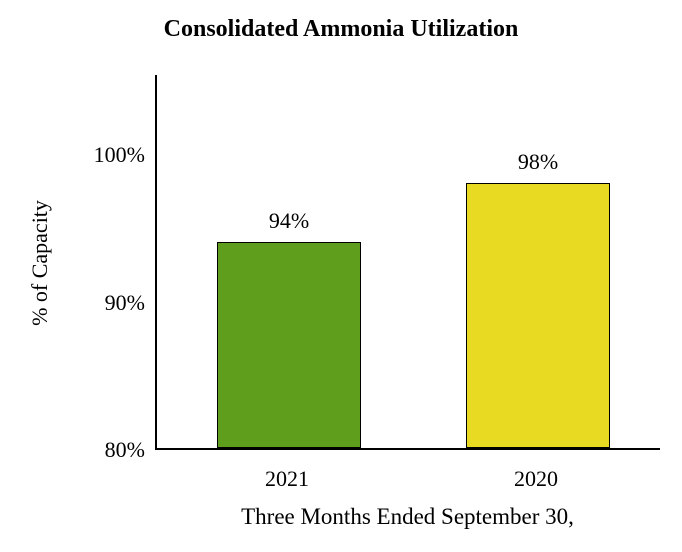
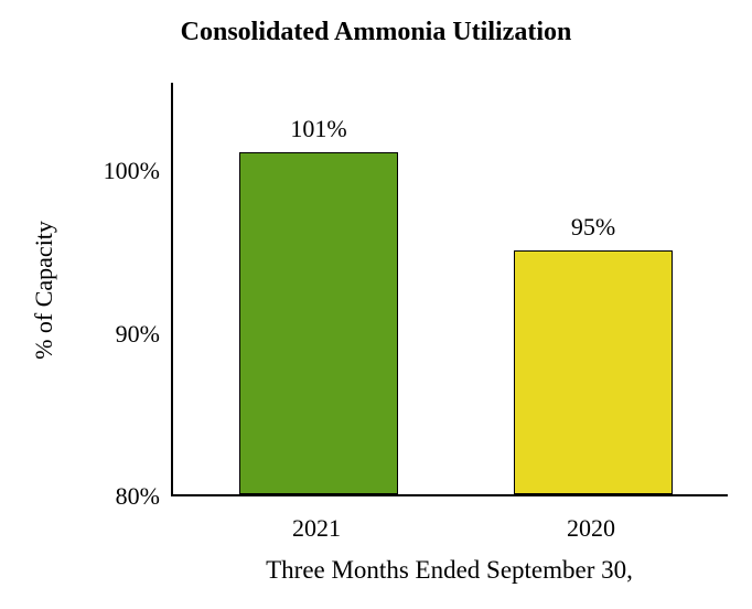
2021: 94% -> 101%
2020: 98% -> 95%
